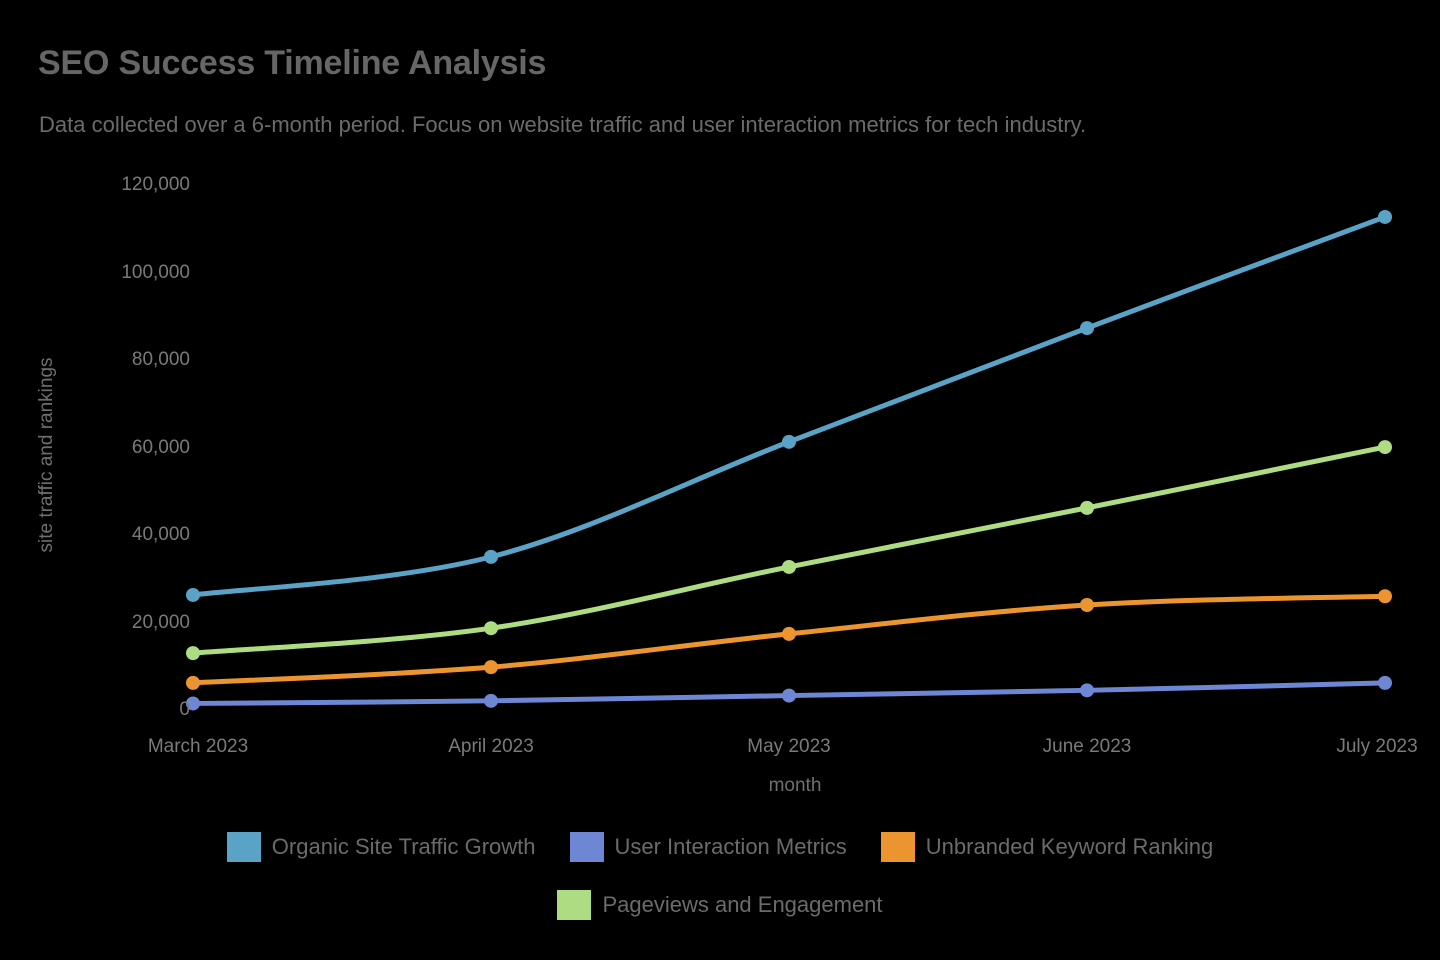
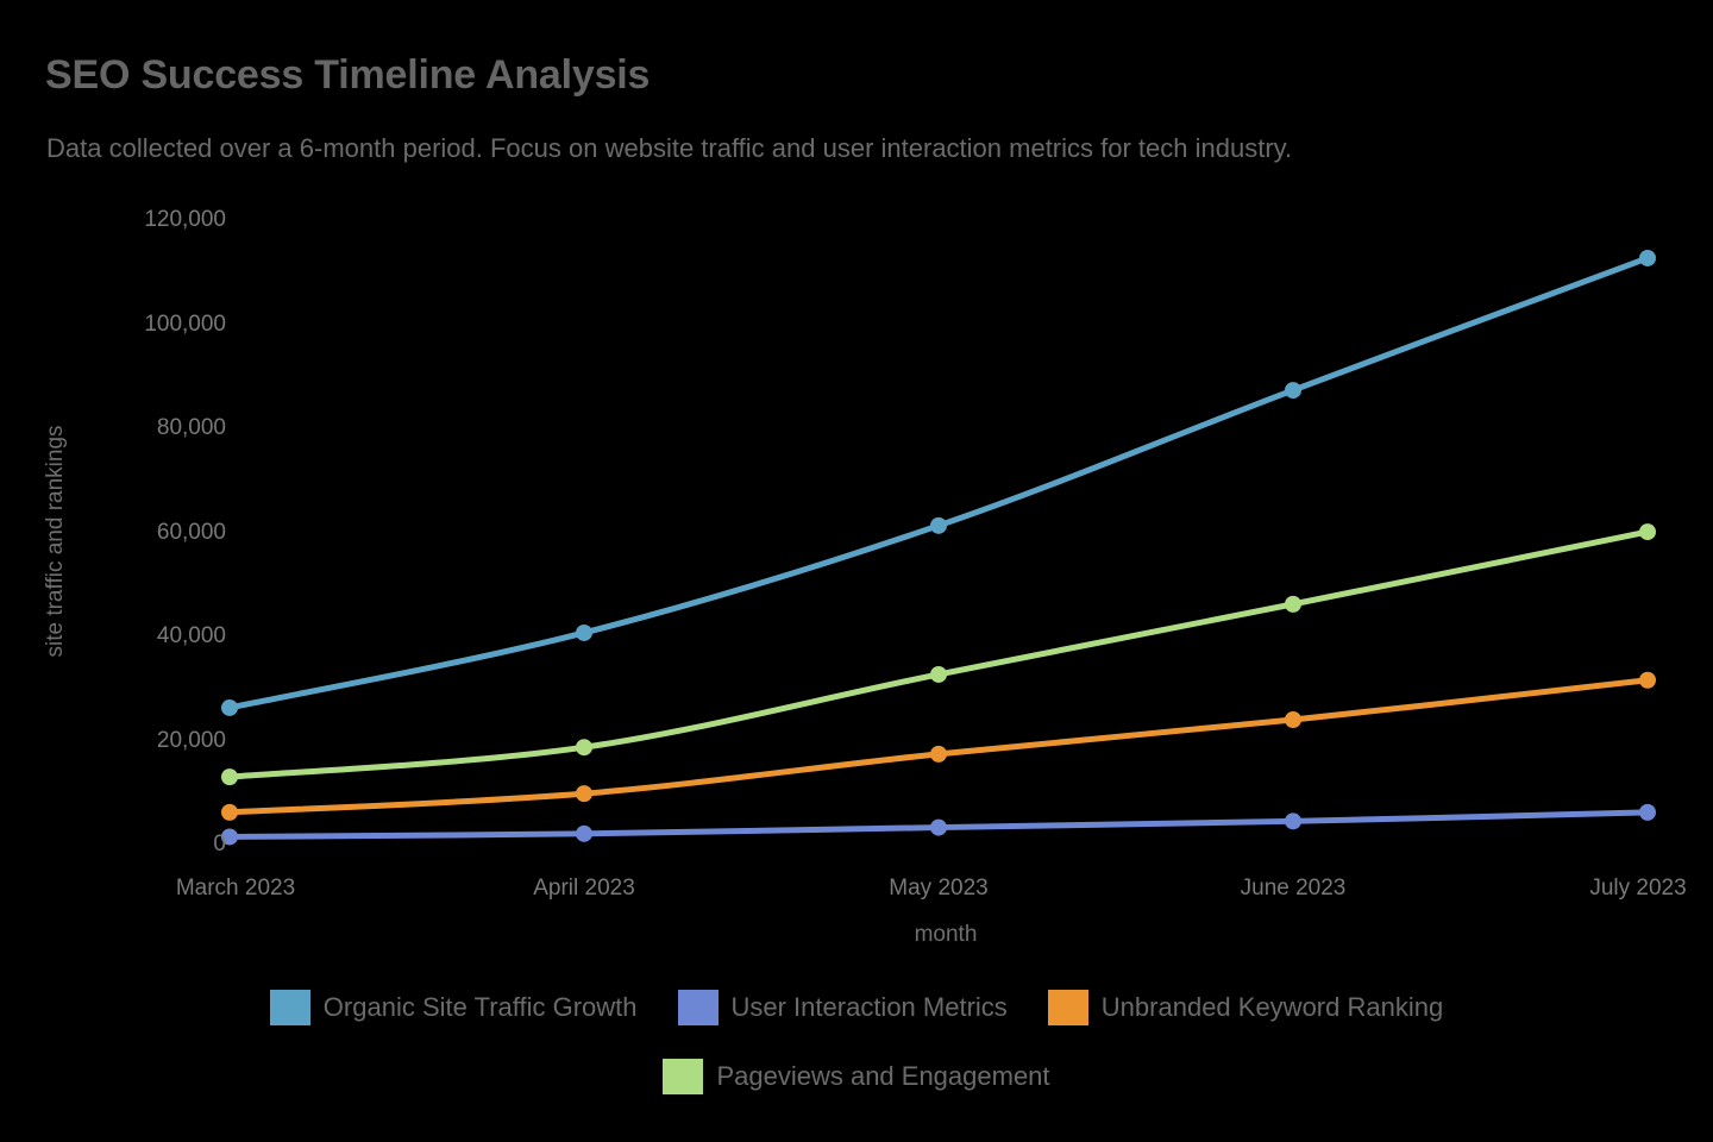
Organic Site Traffic Growth/April 2023: 35000 -> 41000
Unbranded Keyword Ranking/July 2023: 26000 -> 32000
